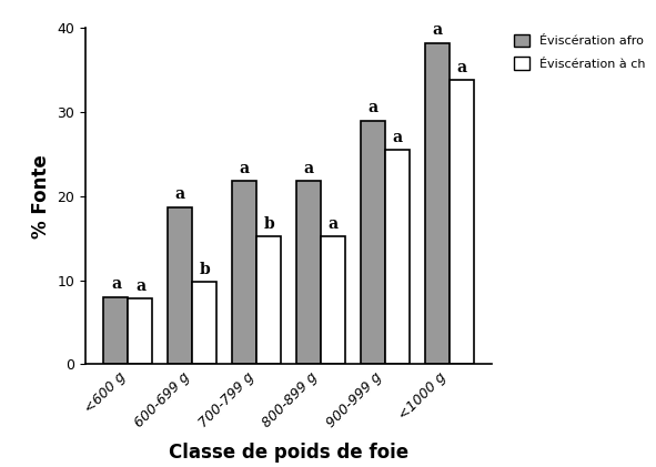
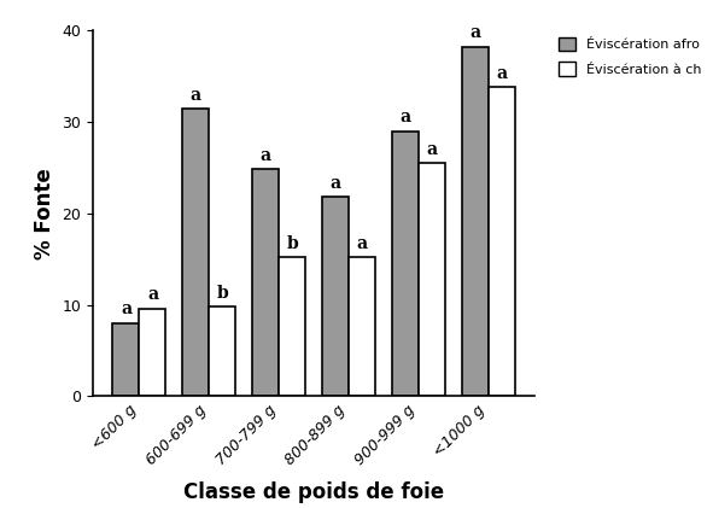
Éviscération à ch/<600 g: 7.8 -> 9.6
Éviscération afro/600-699 g: 18.7 -> 31.4
Éviscération afro/700-799 g: 21.8 -> 24.8
